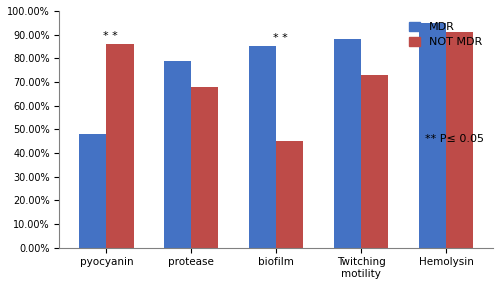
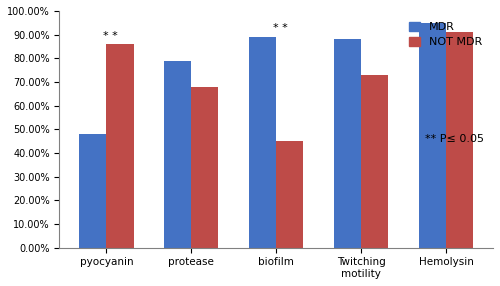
MDR/biofilm: 85% -> 89%
